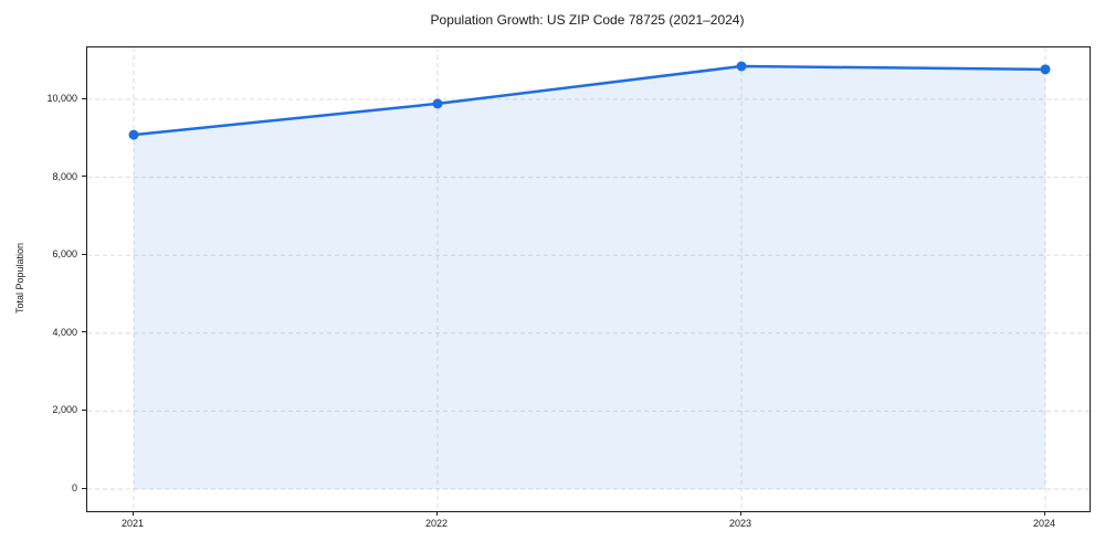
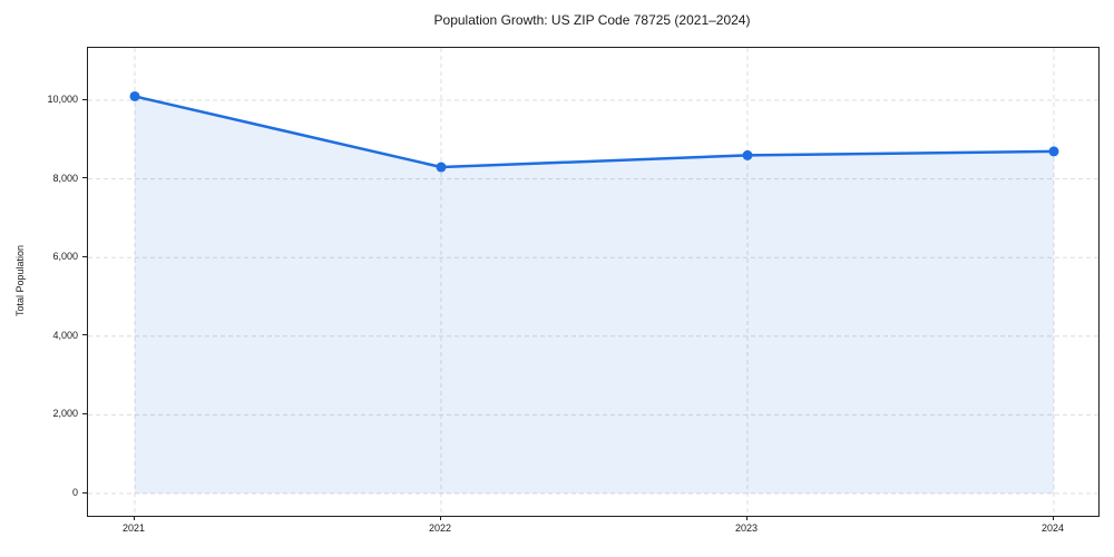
2021: 9100 -> 10100
2022: 9900 -> 8300
2023: 10800 -> 8600
2024: 10800 -> 8700
